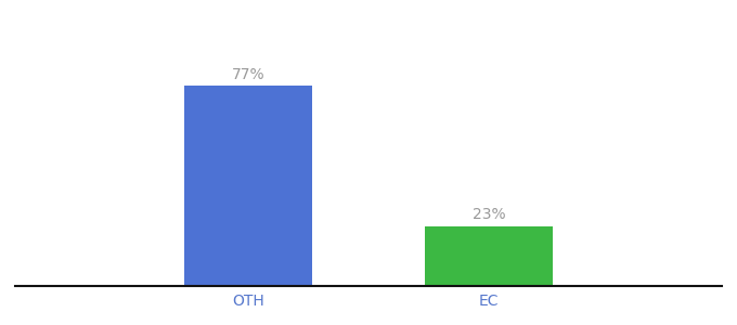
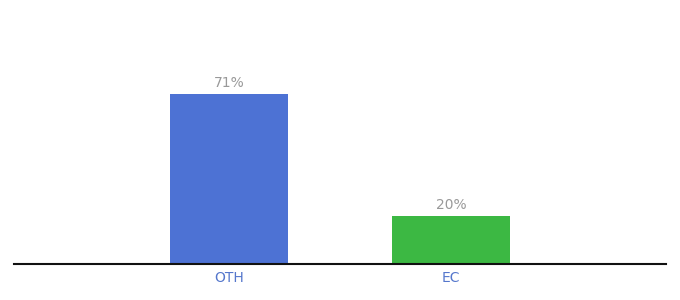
OTH: 77% -> 71%
EC: 23% -> 20%
